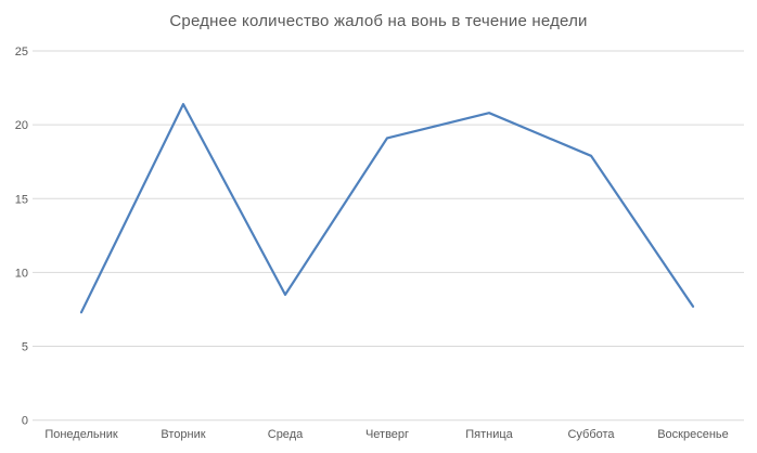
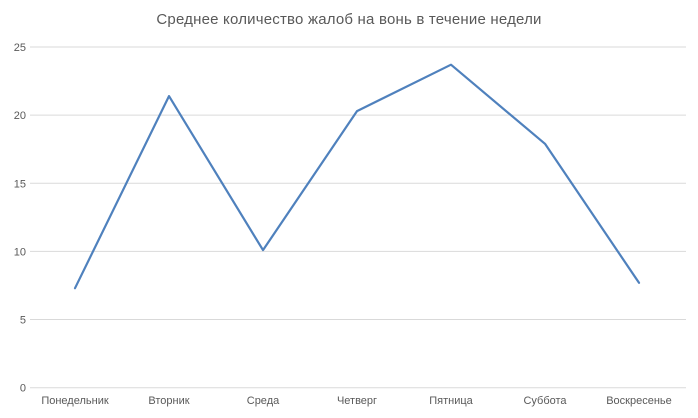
Среда: 8.5 -> 10.1
Четверг: 19.1 -> 20.3
Пятница: 20.8 -> 23.7
